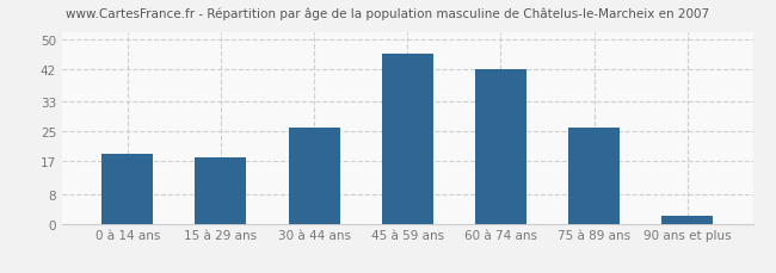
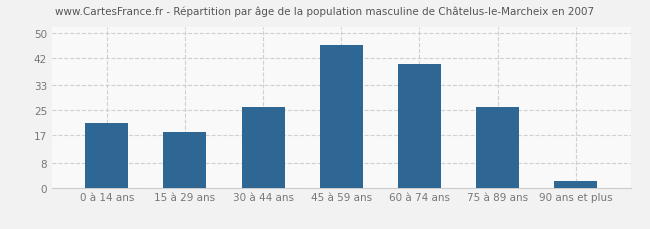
0 à 14 ans: 19 -> 21
60 à 74 ans: 42 -> 40
